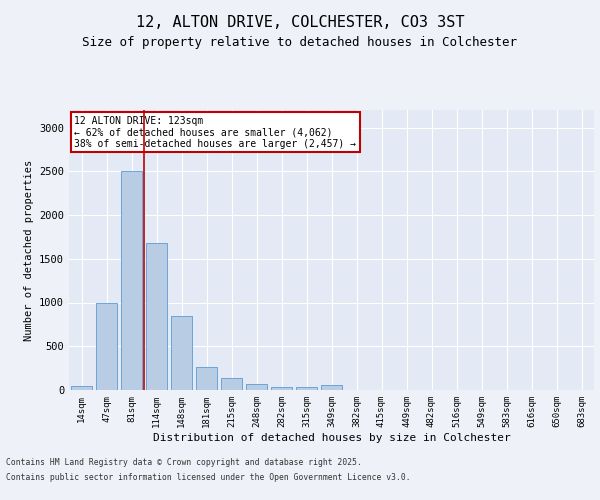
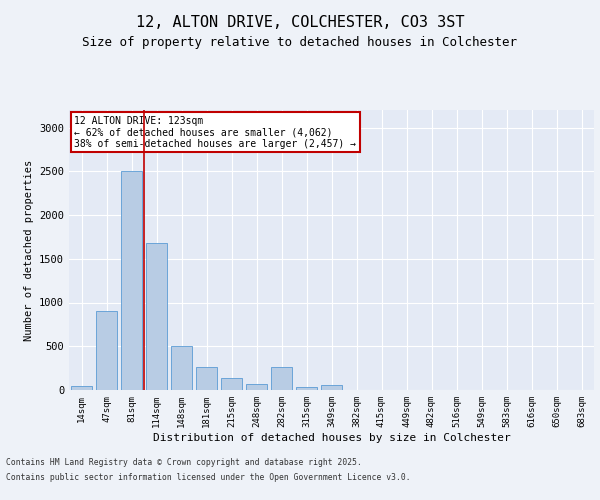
47sqm: 1000 -> 900
148sqm: 850 -> 500
282sqm: 40 -> 260
